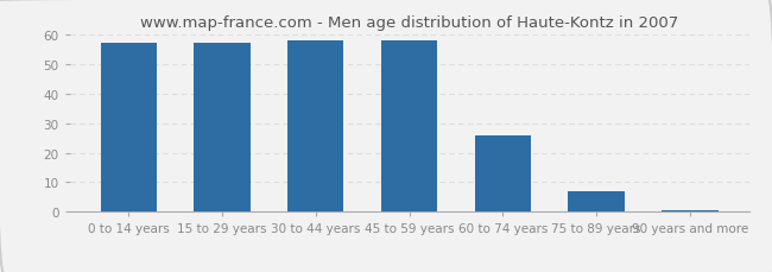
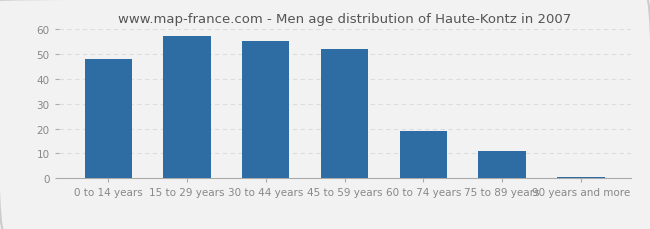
0 to 14 years: 57.0 -> 48.0
30 to 44 years: 58.0 -> 55.0
45 to 59 years: 58.0 -> 52.0
60 to 74 years: 26.0 -> 19.0
75 to 89 years: 7.0 -> 11.0
